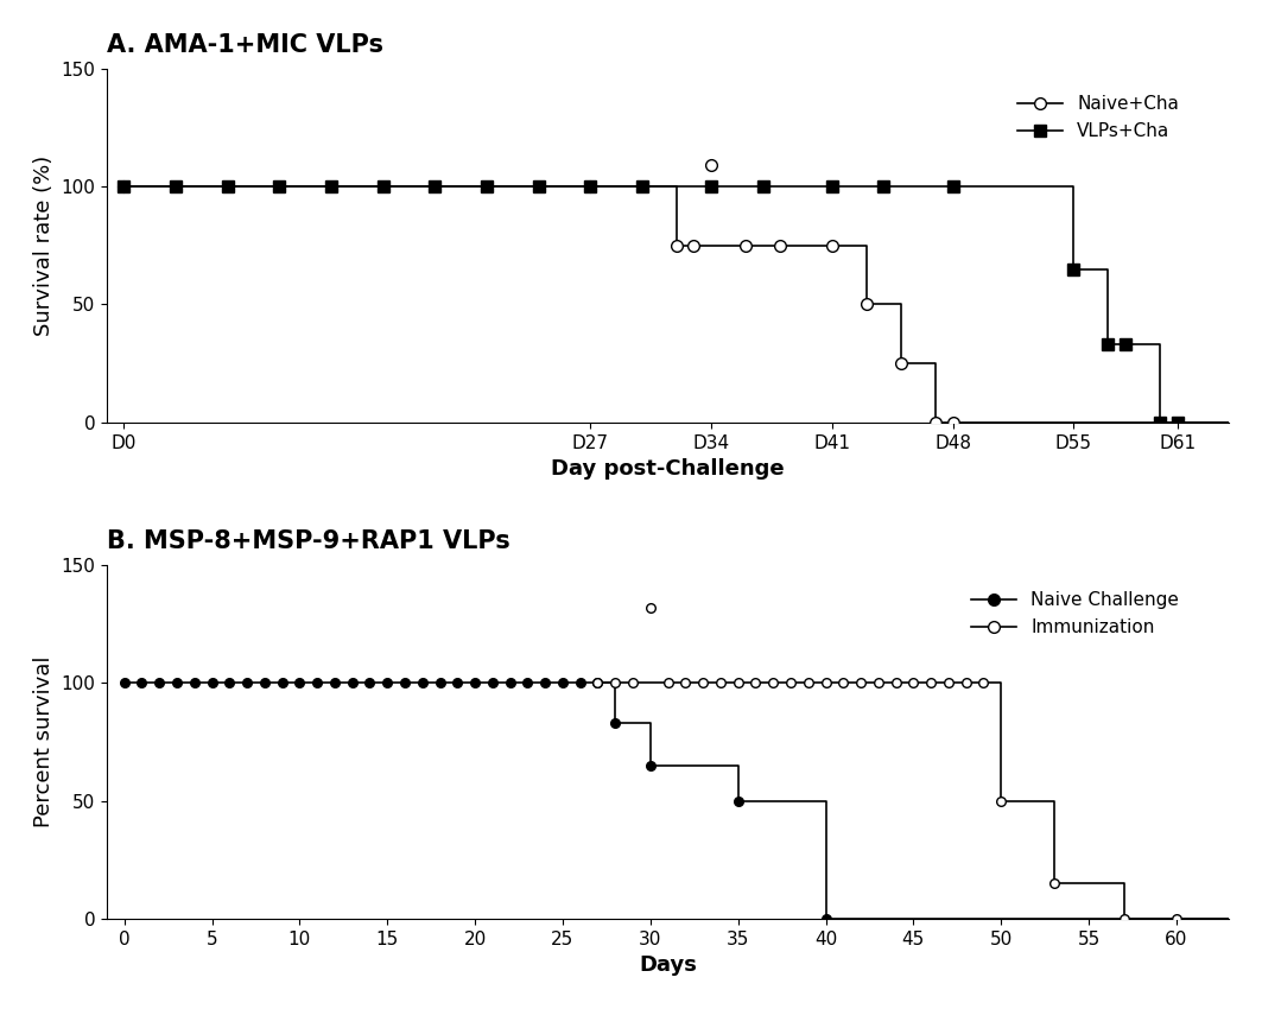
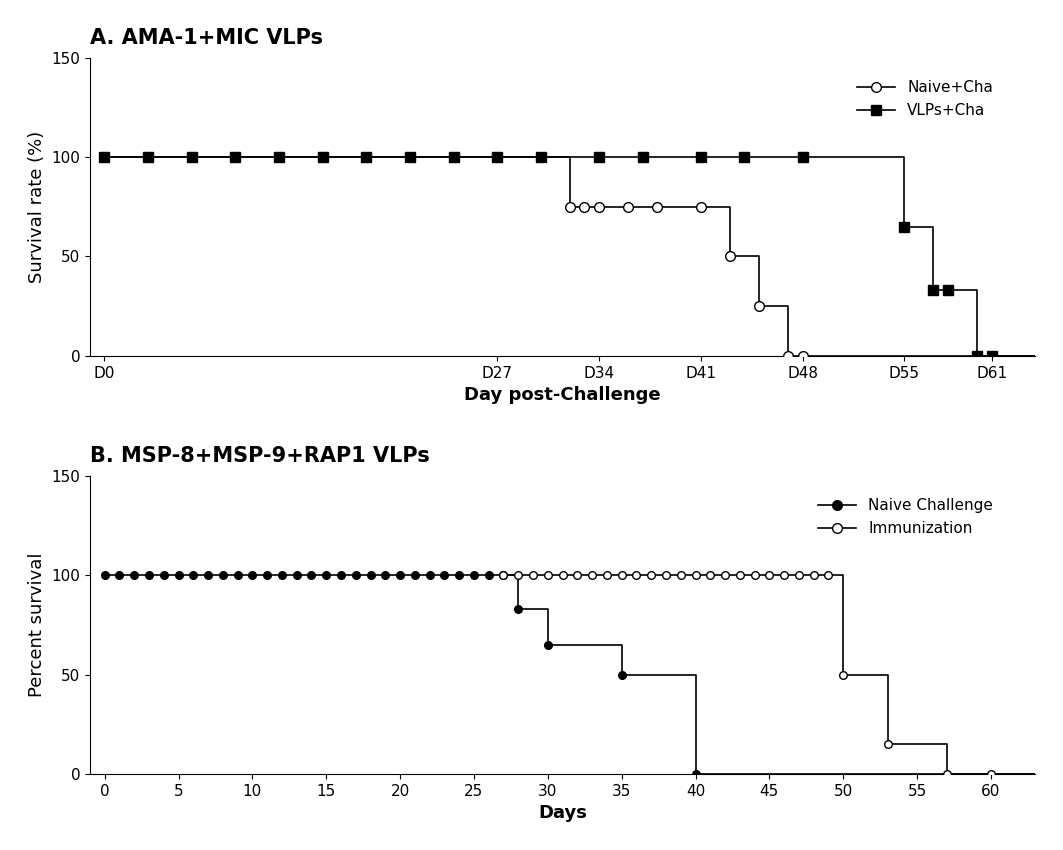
A. AMA-1+MIC VLPs/Naive+Cha/D34: 109 -> 75
B. MSP-8+MSP-9+RAP1 VLPs/Immunization/30: 132 -> 100
